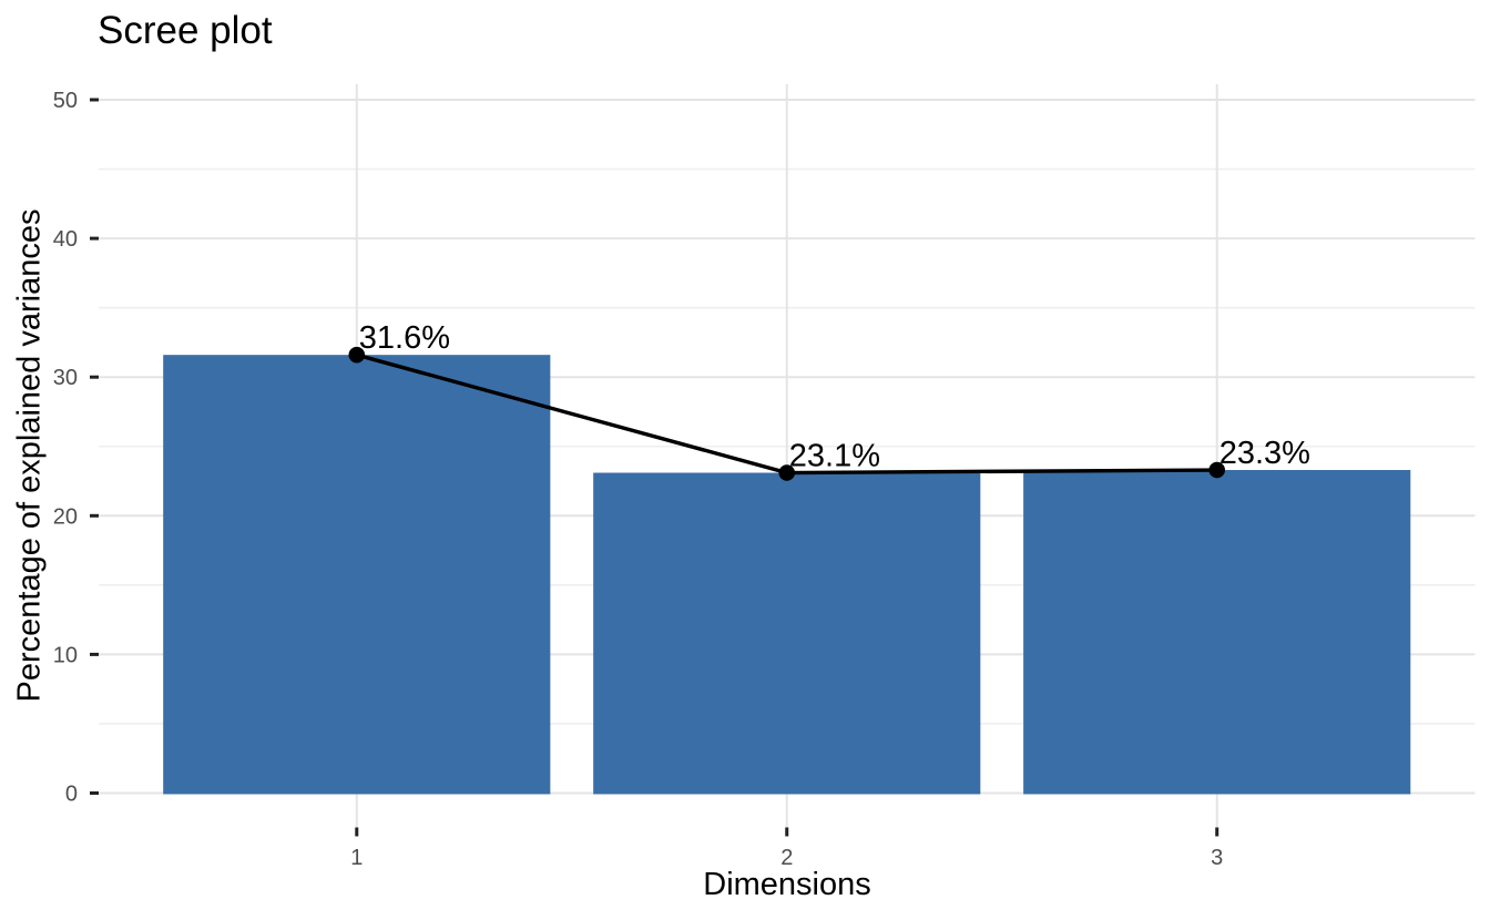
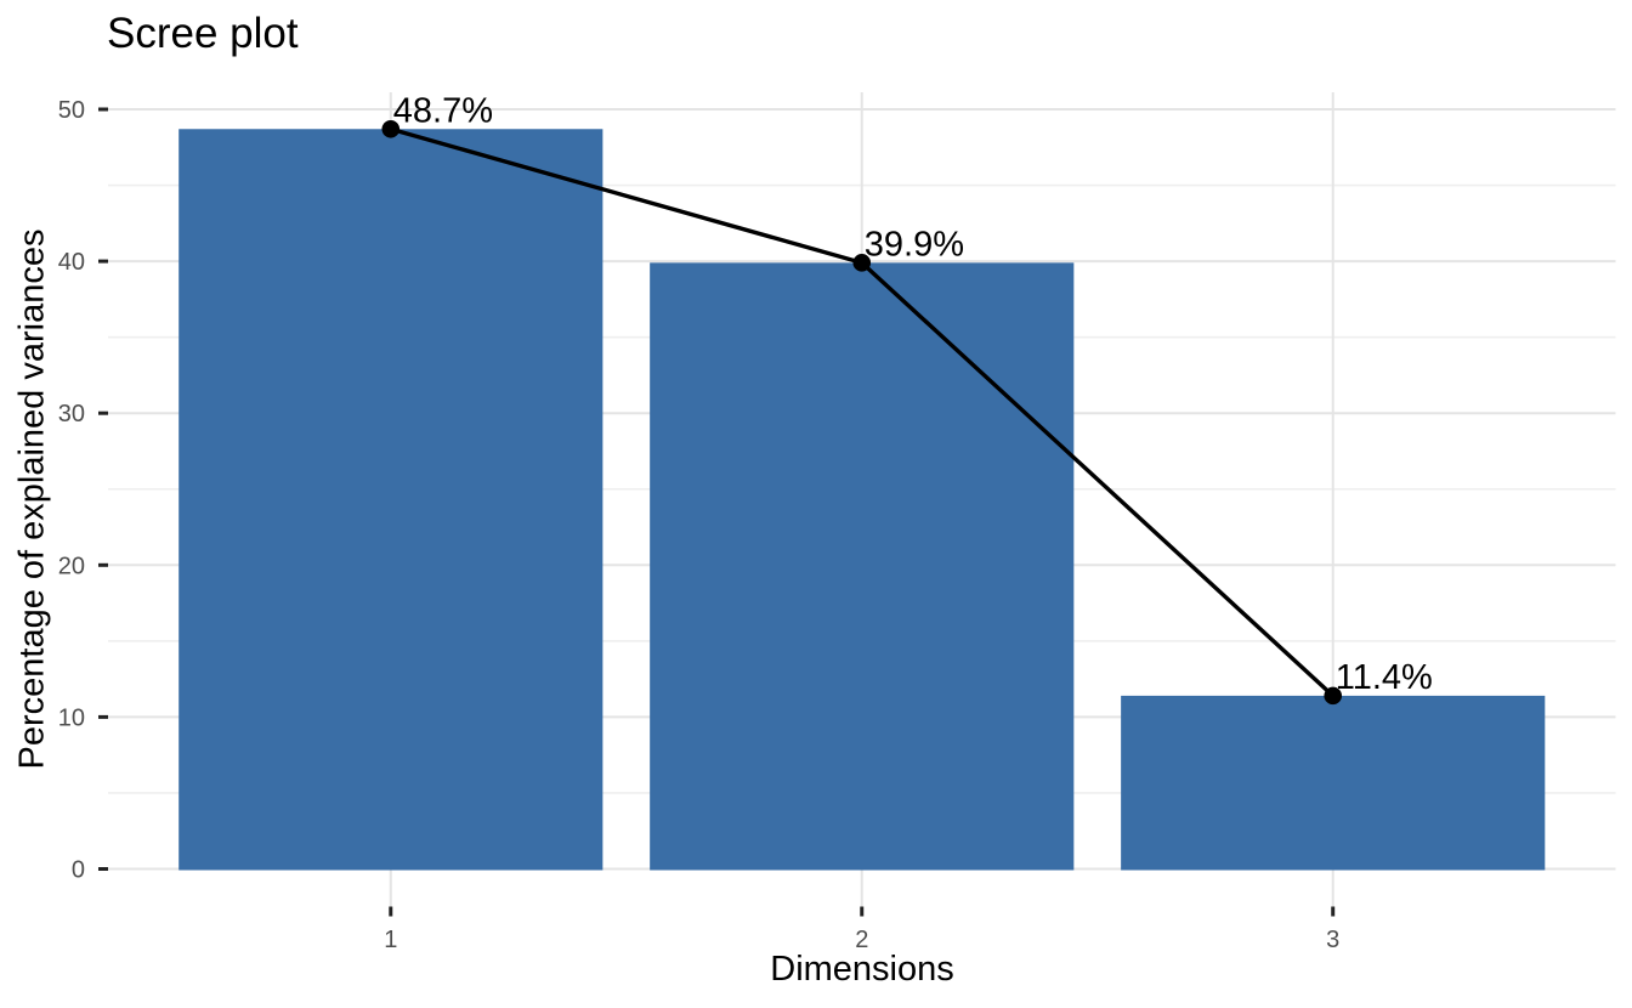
1: 31.6% -> 48.7%
2: 23.1% -> 39.9%
3: 23.3% -> 11.4%
